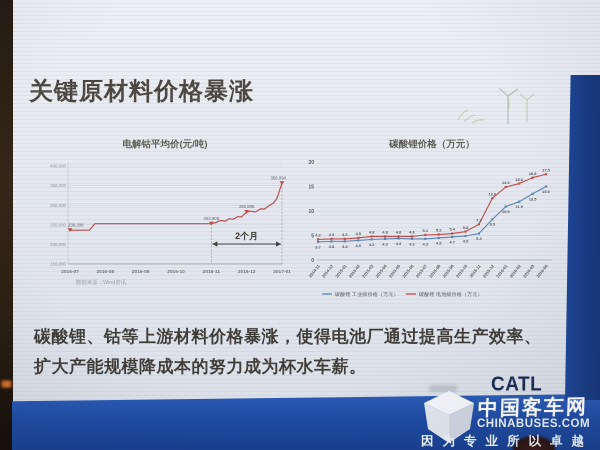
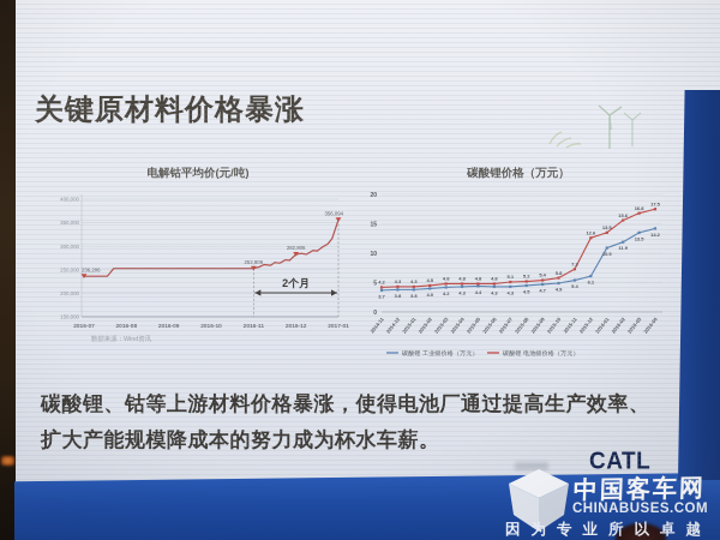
碳酸锂价格（万元）/碳酸锂 工业级价格（万元）/2015-12: 8.3 -> 6.1
碳酸锂价格（万元）/碳酸锂 电池级价格（万元）/2016-01: 14.9 -> 13.5
碳酸锂价格（万元）/碳酸锂 工业级价格（万元）/2016-04: 15.0 -> 14.2
